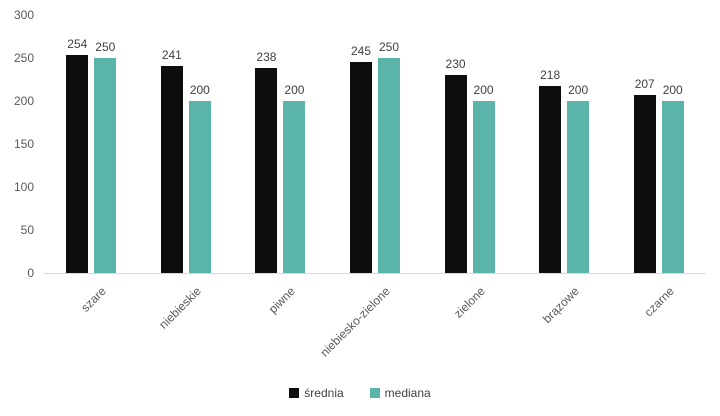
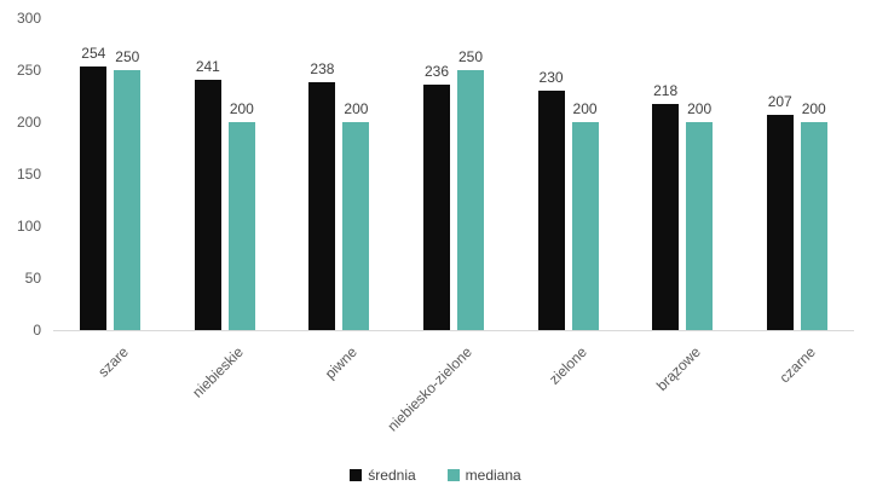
średnia/niebiesko-zielone: 245 -> 236
